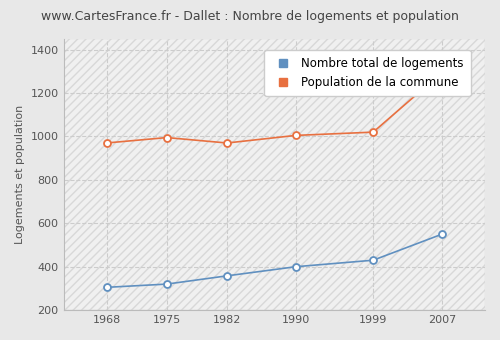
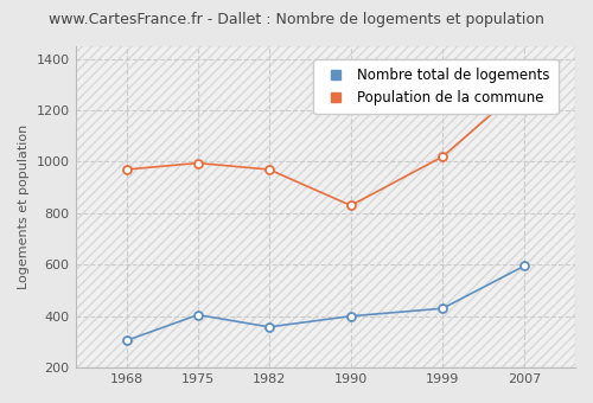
Nombre total de logements/1975: 320 -> 405
Population de la commune/1990: 1005 -> 830
Nombre total de logements/2007: 550 -> 595
